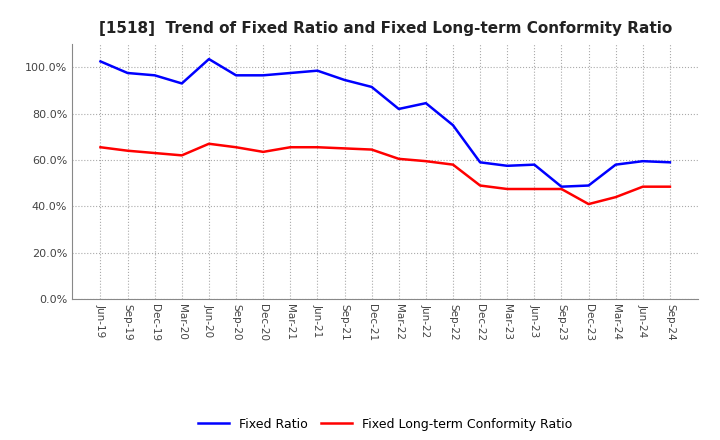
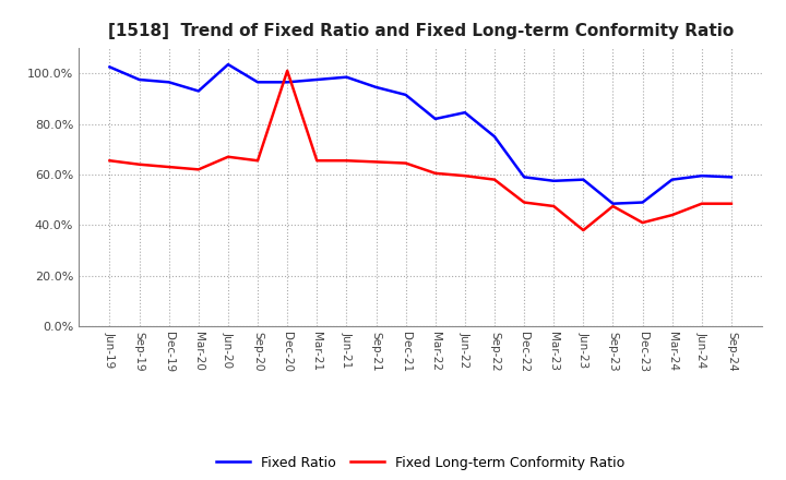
Fixed Long-term Conformity Ratio/Dec-20: 63.5% -> 101.0%
Fixed Long-term Conformity Ratio/Jun-23: 47.5% -> 38.0%
